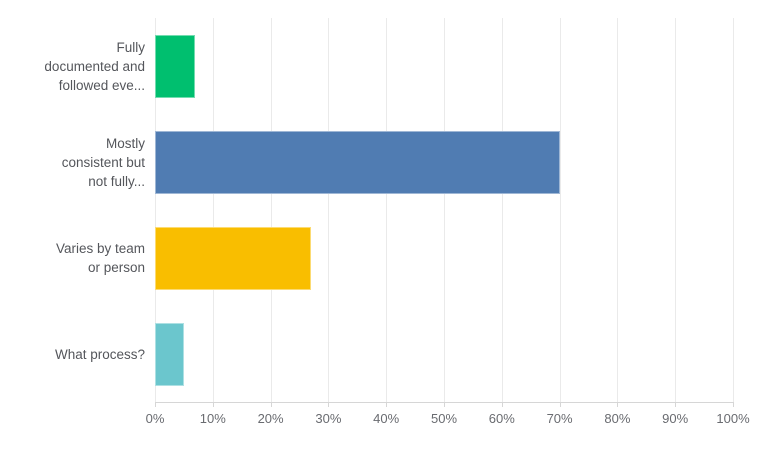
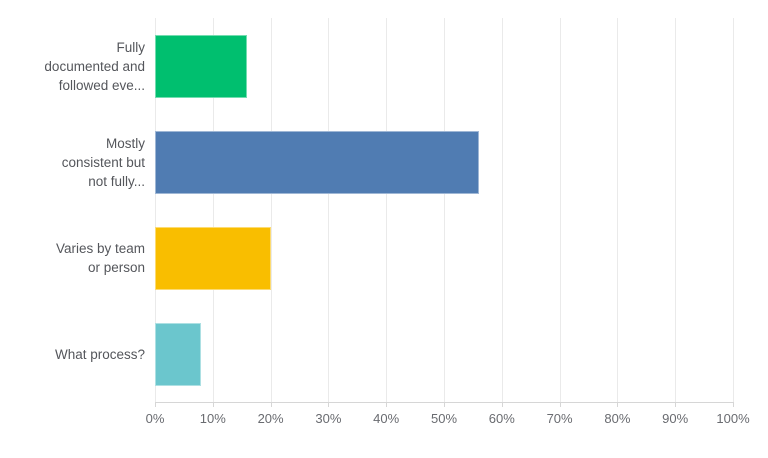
Fully documented and followed eve...: 7% -> 16%
Mostly consistent but not fully...: 70% -> 56%
Varies by team or person: 27% -> 20%
What process?: 5% -> 8%
